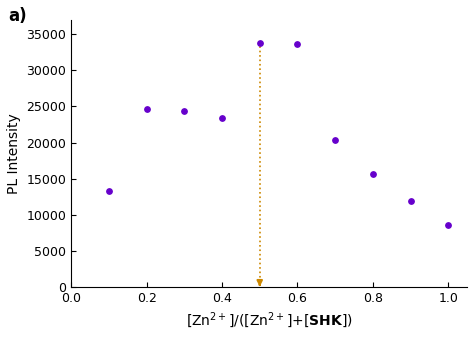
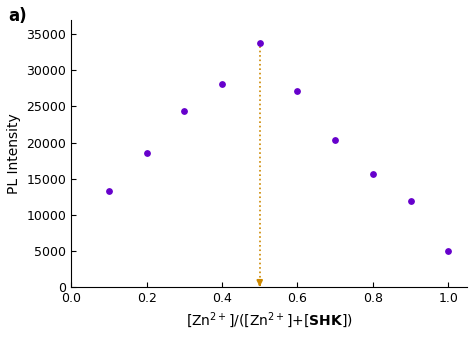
0.2: 24600 -> 18600
0.4: 23400 -> 28100
0.6: 33600 -> 27200
1.0: 8600 -> 4900
